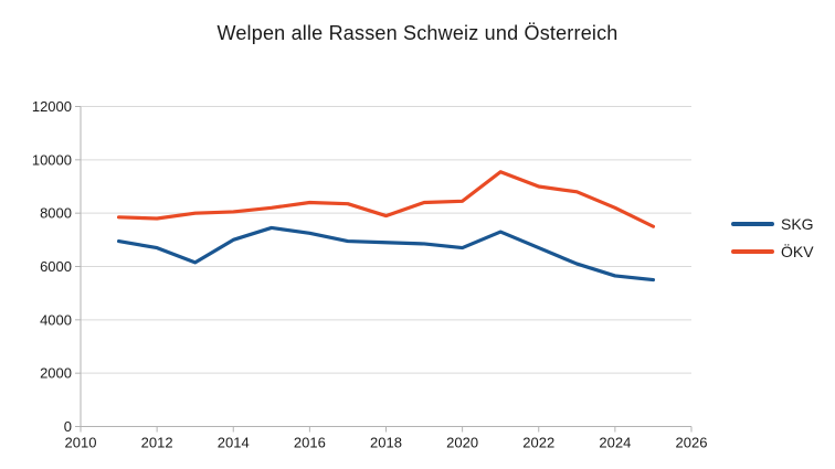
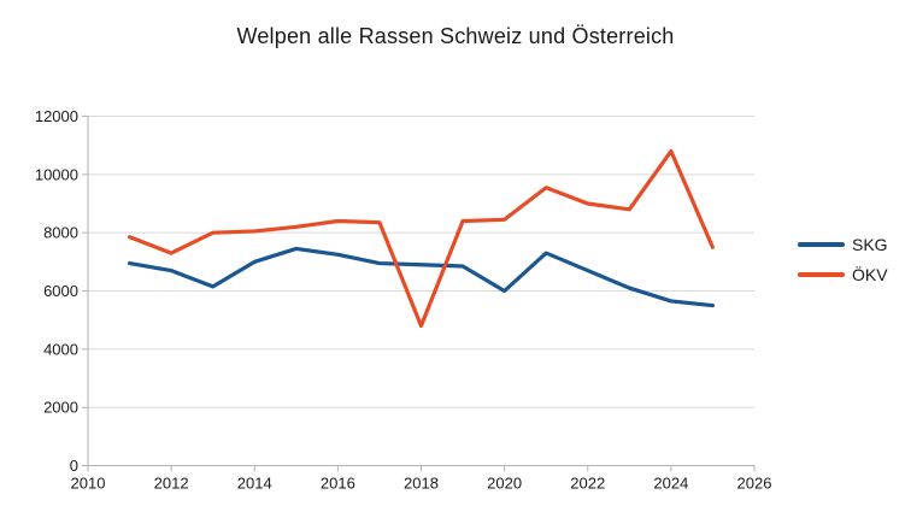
ÖKV/2012: 7800 -> 7300
ÖKV/2018: 7900 -> 4800
SKG/2020: 6700 -> 6000
ÖKV/2024: 8200 -> 10800
